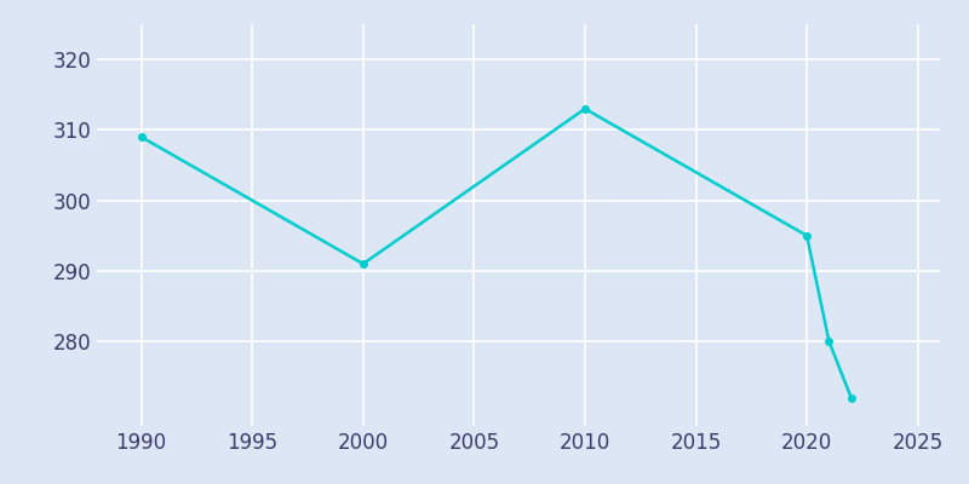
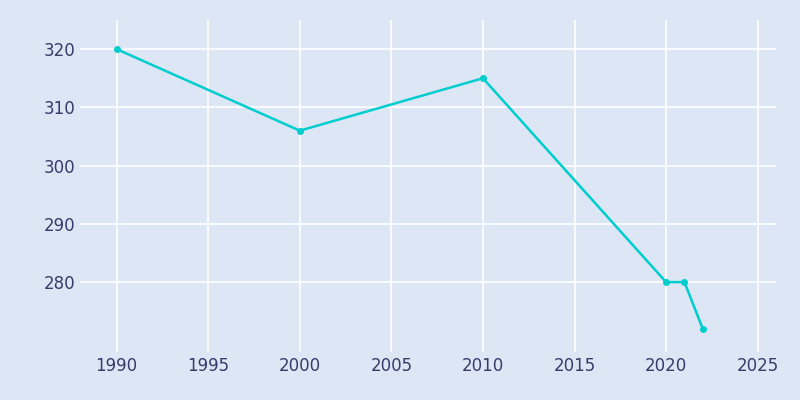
1990: 309 -> 320
2000: 291 -> 306
2010: 313 -> 315
2020: 295 -> 280
